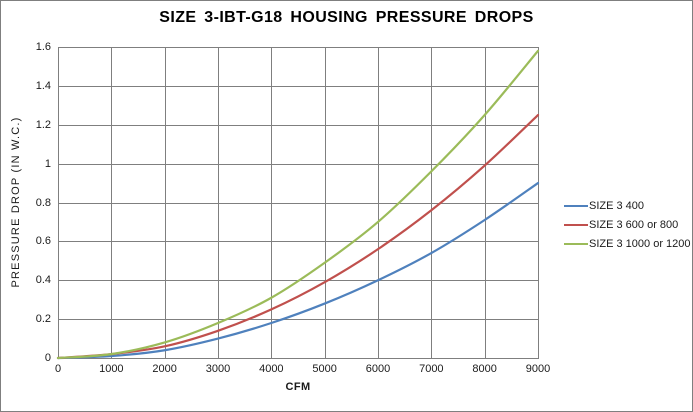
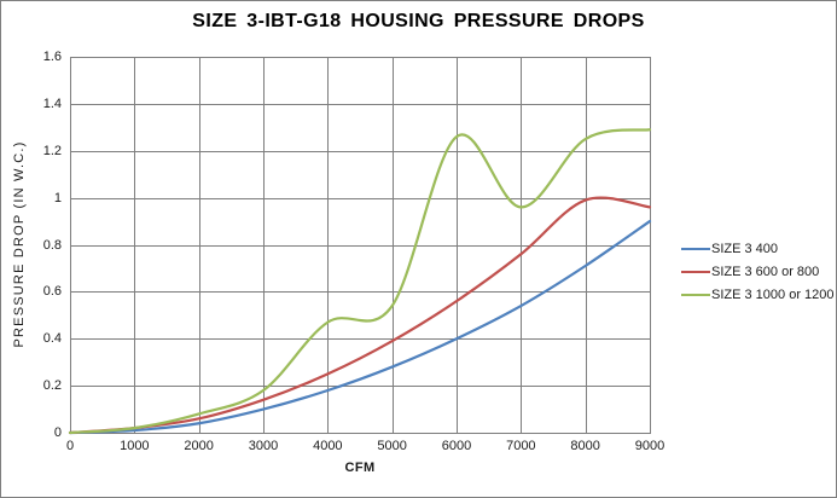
SIZE 3 1000 or 1200/4000: 0.31 -> 0.47
SIZE 3 1000 or 1200/5000: 0.49 -> 0.54
SIZE 3 1000 or 1200/6000: 0.70 -> 1.26
SIZE 3 600 or 800/9000: 1.25 -> 0.96
SIZE 3 1000 or 1200/9000: 1.58 -> 1.29
